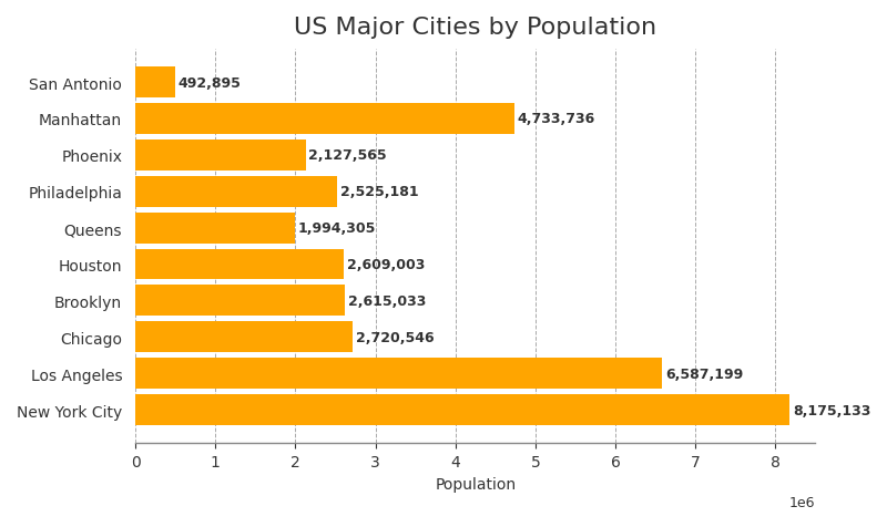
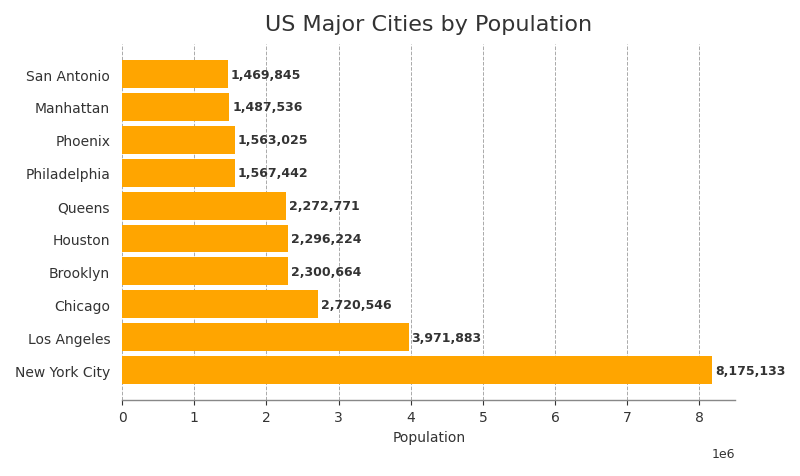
San Antonio: 492,895 -> 1,469,845
Manhattan: 4,733,736 -> 1,487,536
Phoenix: 2,127,565 -> 1,563,025
Philadelphia: 2,525,181 -> 1,567,442
Queens: 1,994,305 -> 2,272,771
Houston: 2,609,003 -> 2,296,224
Brooklyn: 2,615,033 -> 2,300,664
Los Angeles: 6,587,199 -> 3,971,883
